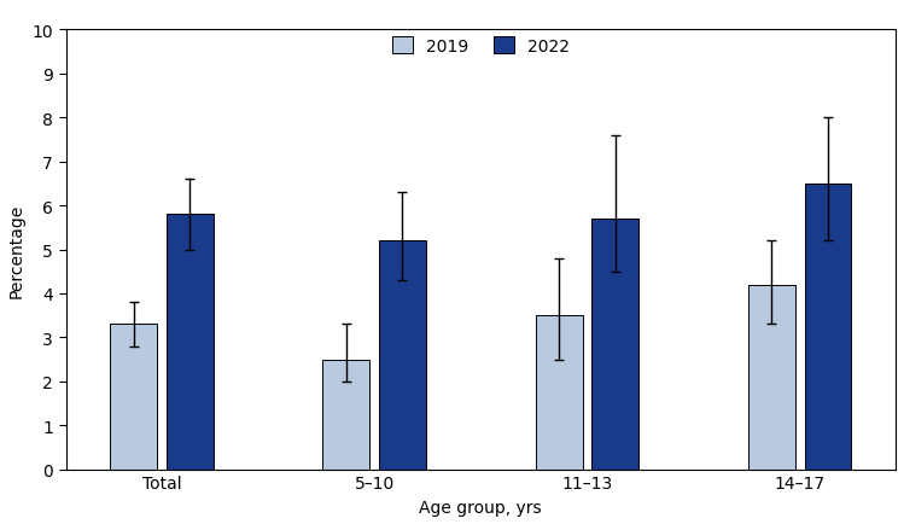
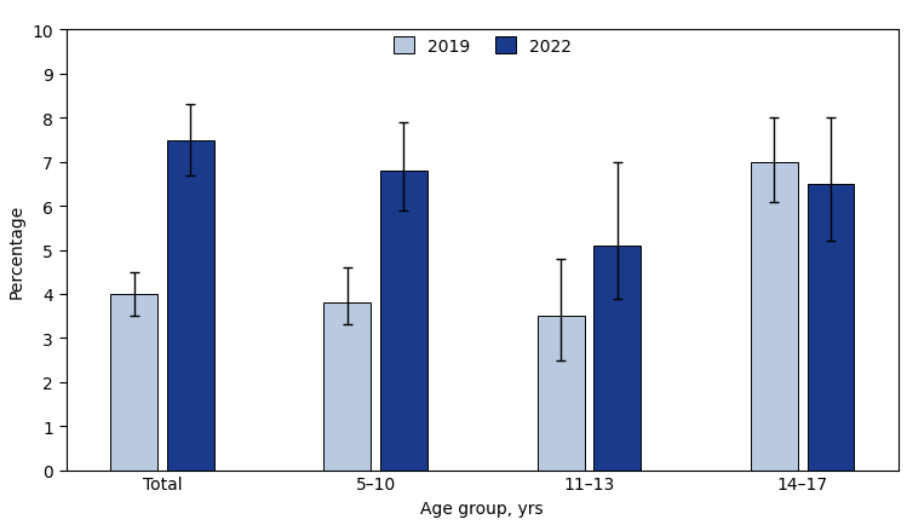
2019/Total: 3.3 -> 4.0
2022/Total: 5.8 -> 7.5
2019/5–10: 2.5 -> 3.8
2022/5–10: 5.2 -> 6.8
2022/11–13: 5.7 -> 5.1
2019/14–17: 4.2 -> 7.0
